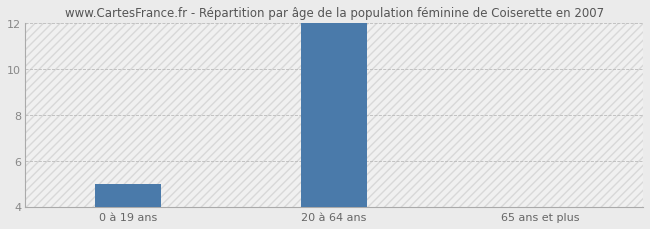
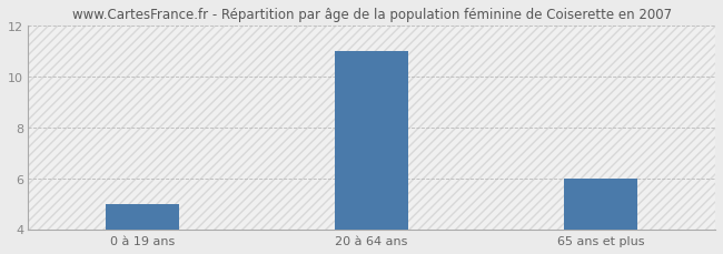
20 à 64 ans: 12 -> 11
65 ans et plus: 4 -> 6
